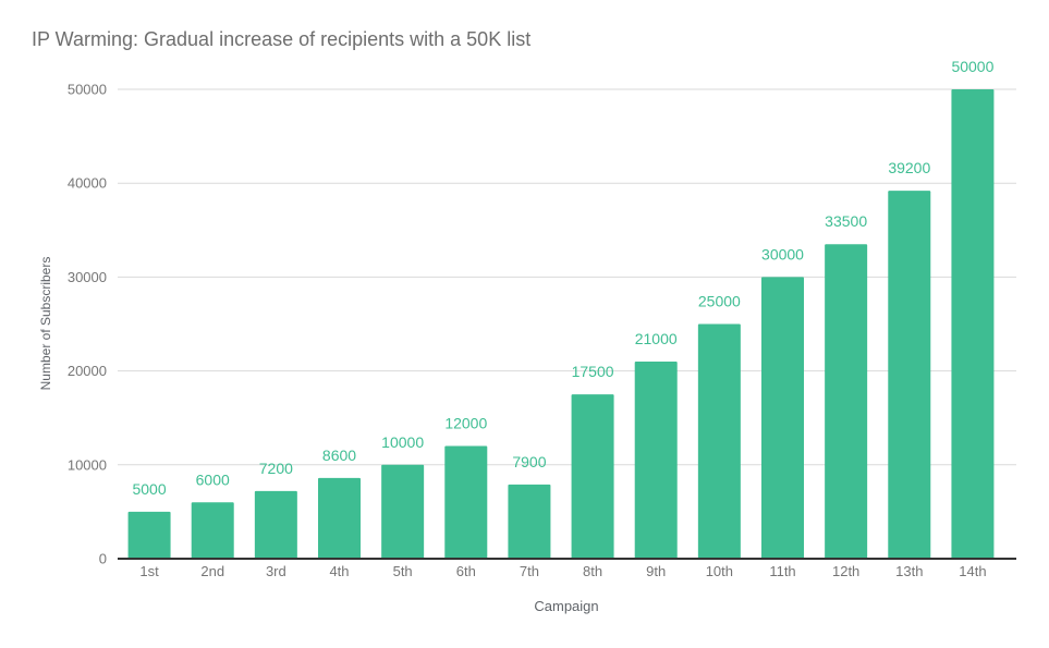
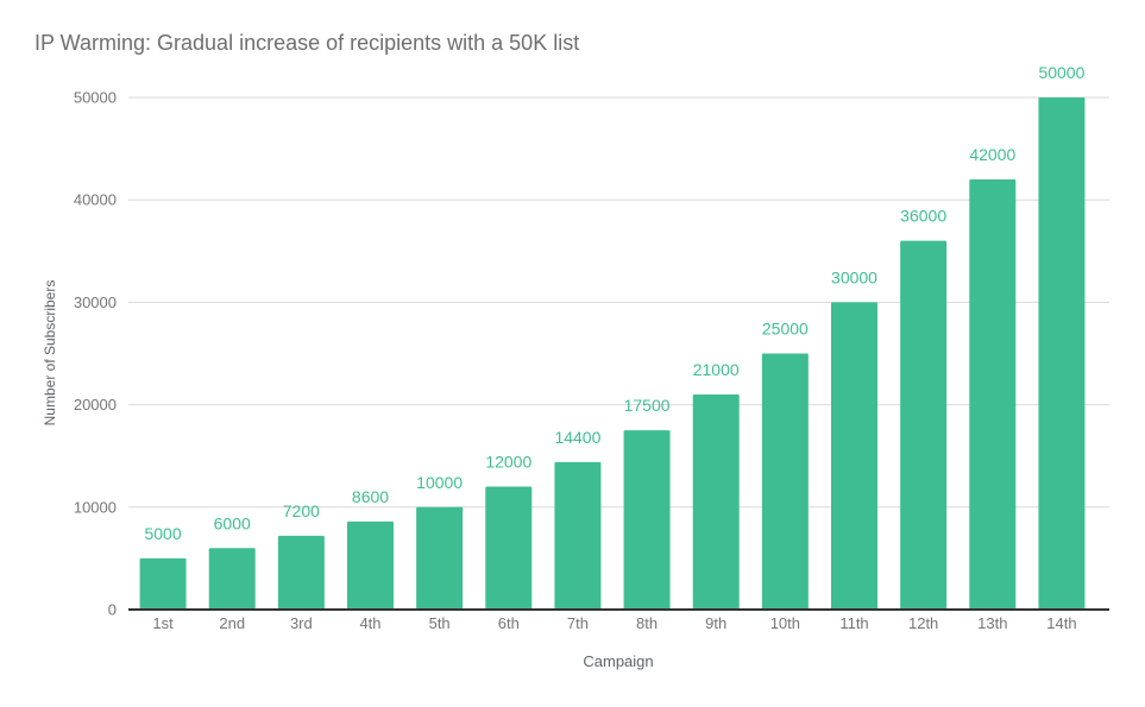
7th: 7900 -> 14400
12th: 33500 -> 36000
13th: 39200 -> 42000
